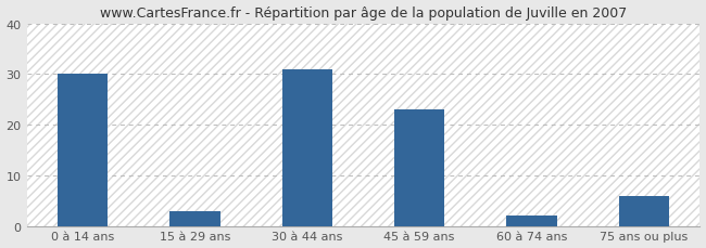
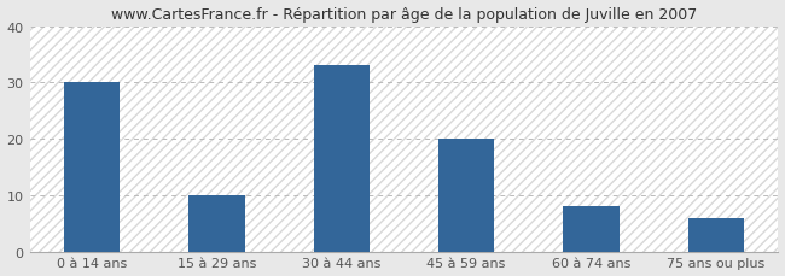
15 à 29 ans: 3 -> 10
30 à 44 ans: 31 -> 33
45 à 59 ans: 23 -> 20
60 à 74 ans: 2 -> 8
